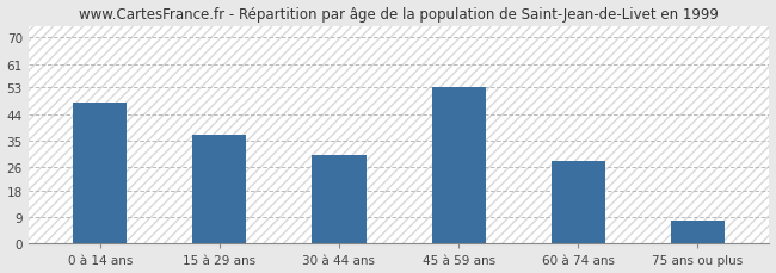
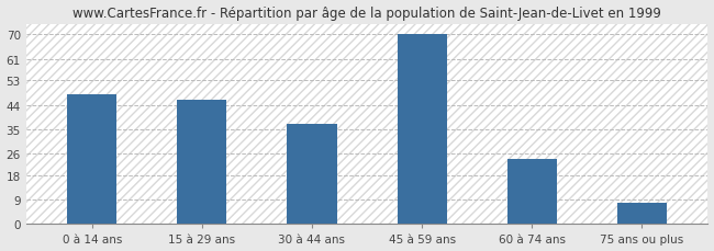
15 à 29 ans: 37 -> 46
30 à 44 ans: 30 -> 37
45 à 59 ans: 53 -> 70
60 à 74 ans: 28 -> 24
